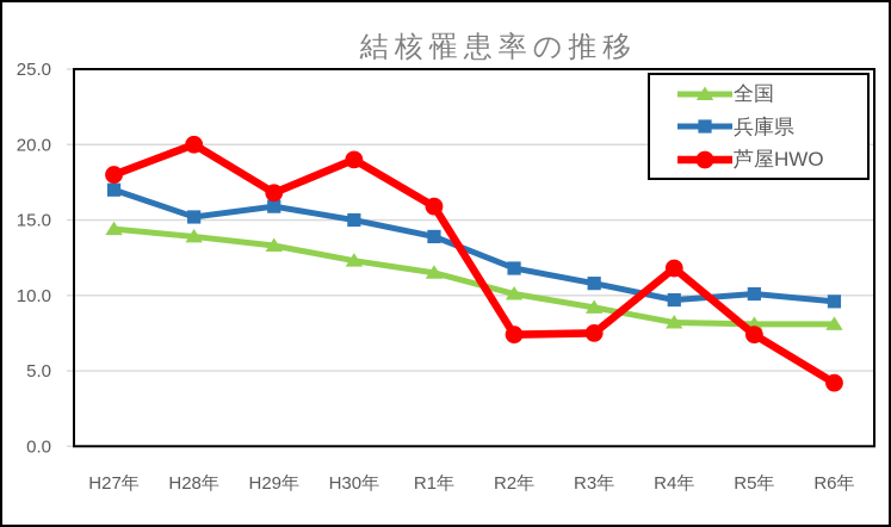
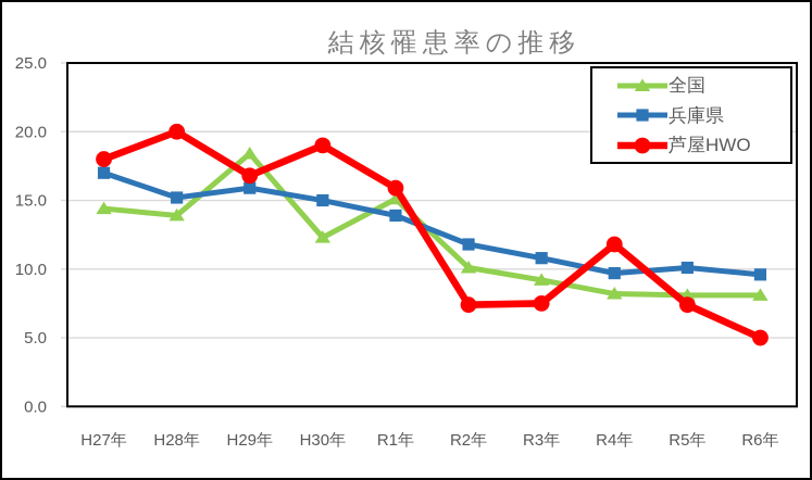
全国/H29年: 13.3 -> 18.4
全国/R1年: 11.5 -> 15.1
芦屋HWO/R6年: 4.2 -> 5.0
